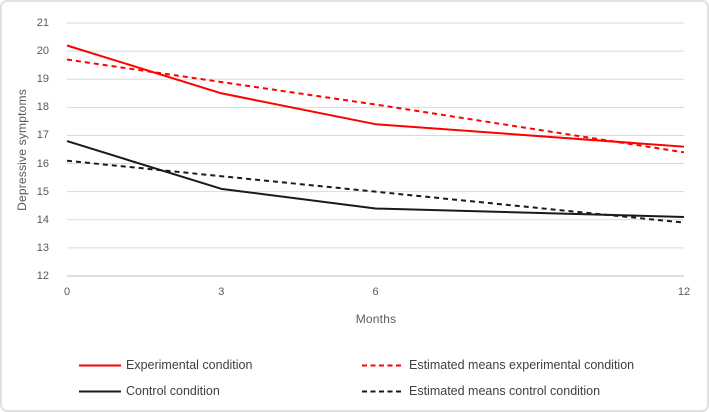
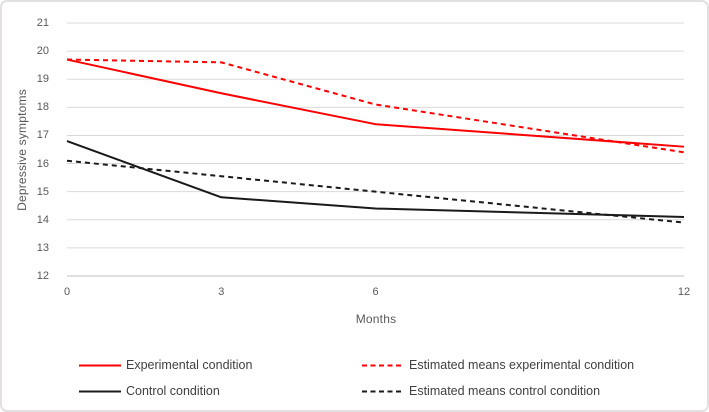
Experimental condition/0: 20.2 -> 19.7
Estimated means experimental condition/3: 18.9 -> 19.6
Control condition/3: 15.1 -> 14.8
